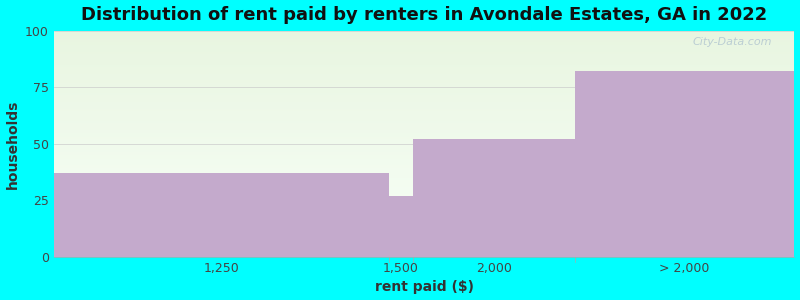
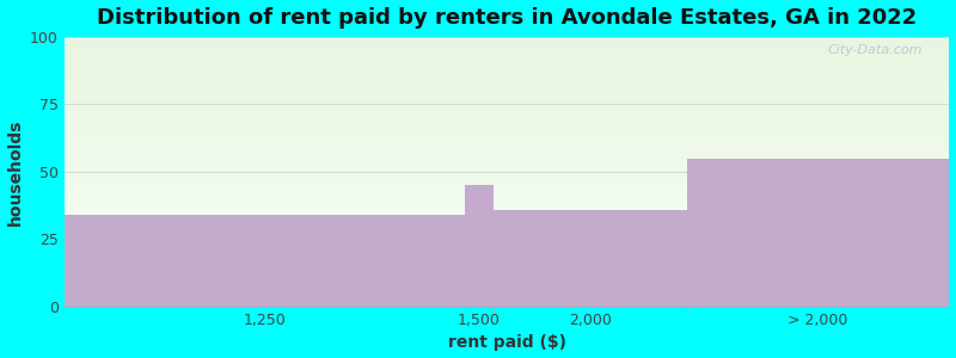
1,250: 37 -> 34
1,500: 27 -> 45
2,000: 52 -> 36
> 2,000: 82 -> 55
